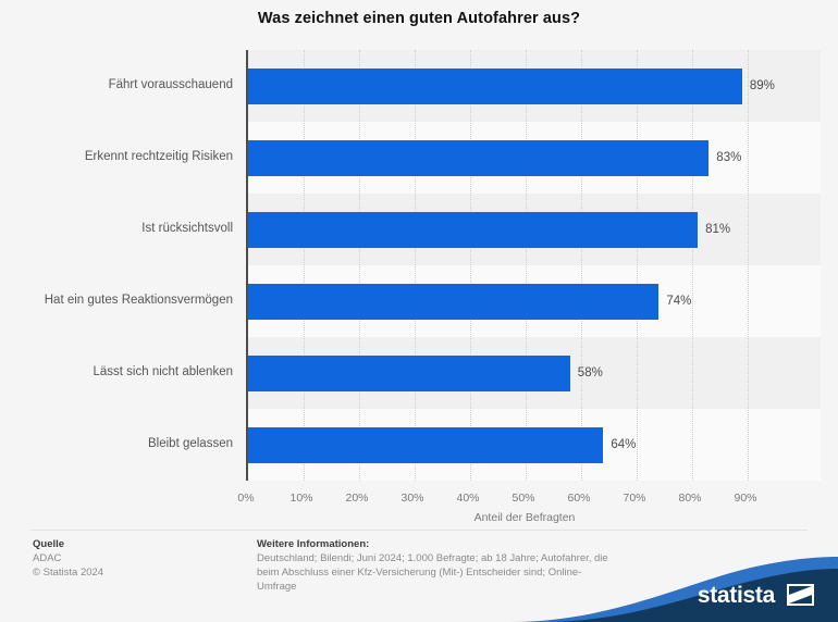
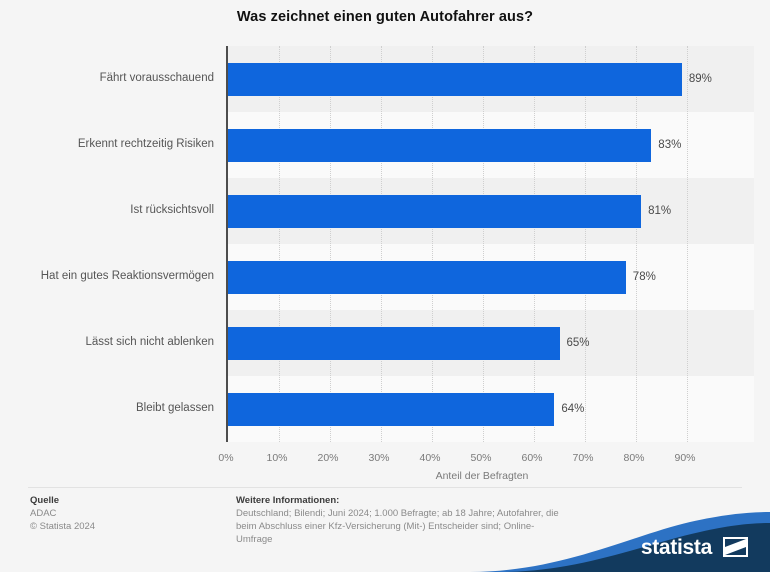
Hat ein gutes Reaktionsvermögen: 74% -> 78%
Lässt sich nicht ablenken: 58% -> 65%
